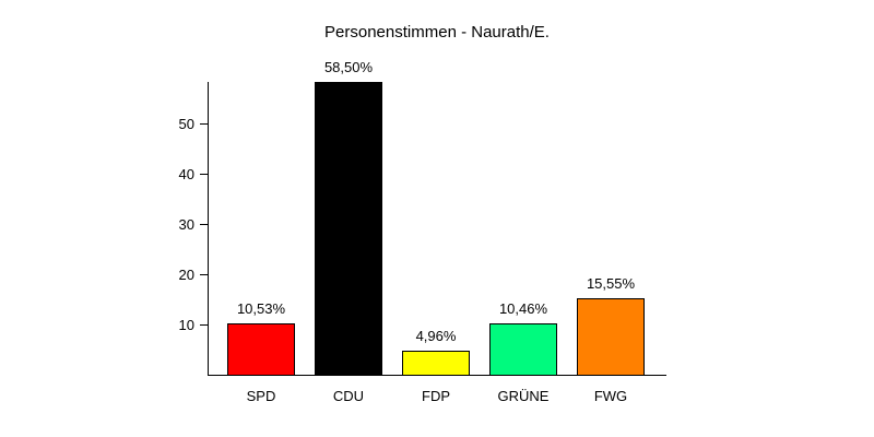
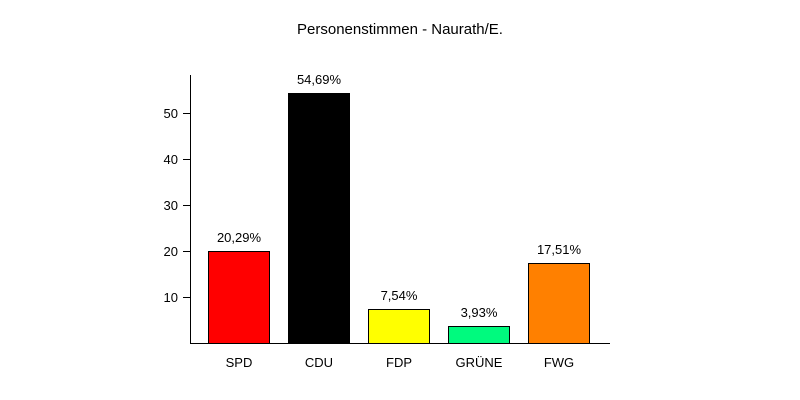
SPD: 10,53% -> 20,29%
CDU: 58,50% -> 54,69%
FDP: 4,96% -> 7,54%
GRÜNE: 10,46% -> 3,93%
FWG: 15,55% -> 17,51%
